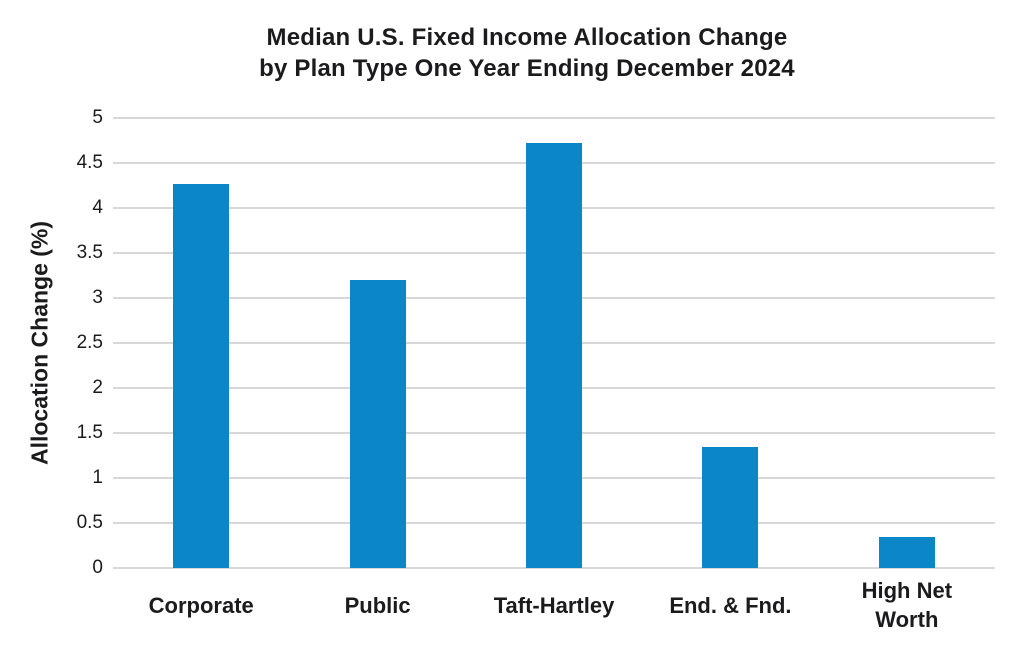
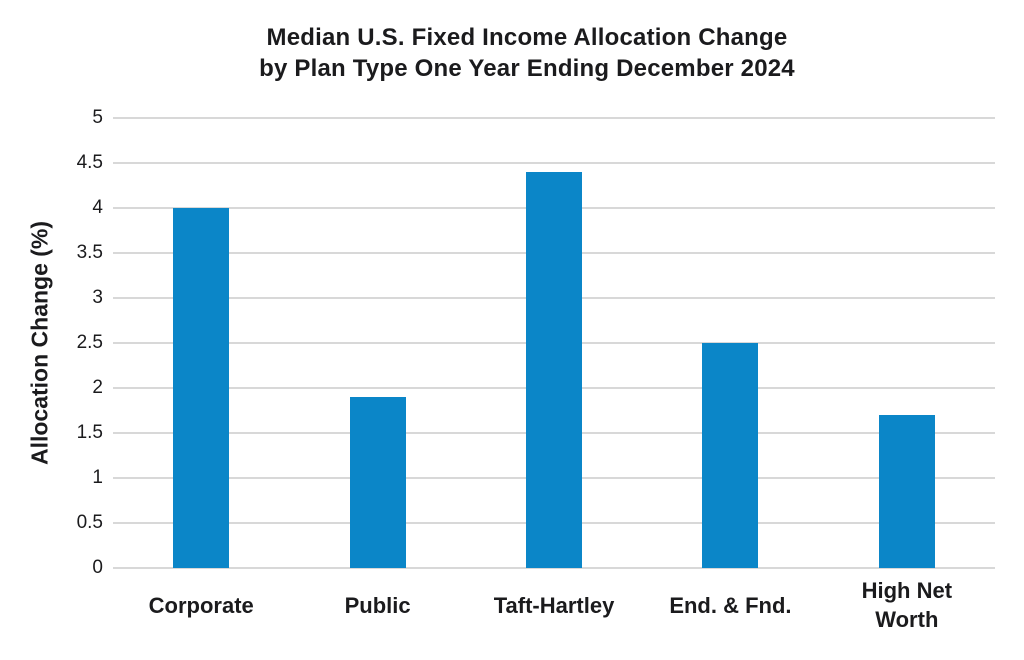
Corporate: 4.3 -> 4.0
Public: 3.2 -> 1.9
Taft-Hartley: 4.7 -> 4.4
End. & Fnd.: 1.4 -> 2.5
High Net Worth: 0.3 -> 1.7
